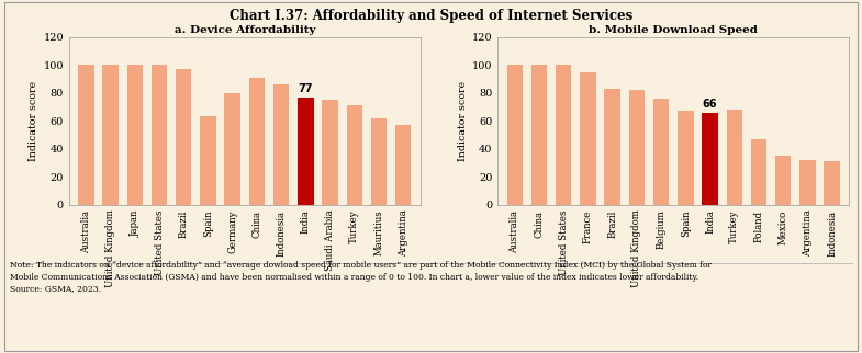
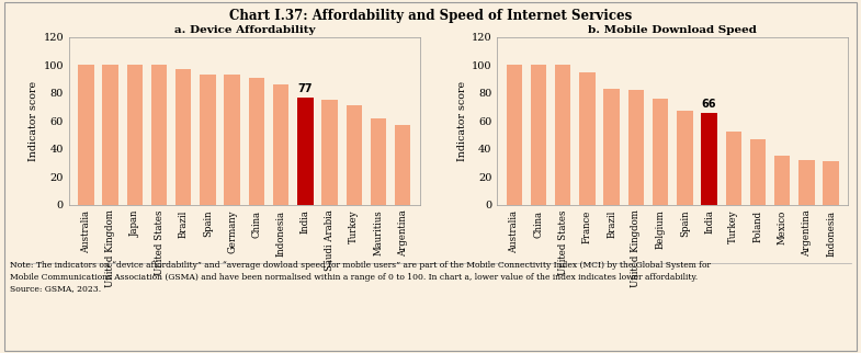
a. Device Affordability/Spain: 63 -> 93
a. Device Affordability/Germany: 80 -> 93
b. Mobile Download Speed/Turkey: 68 -> 52
